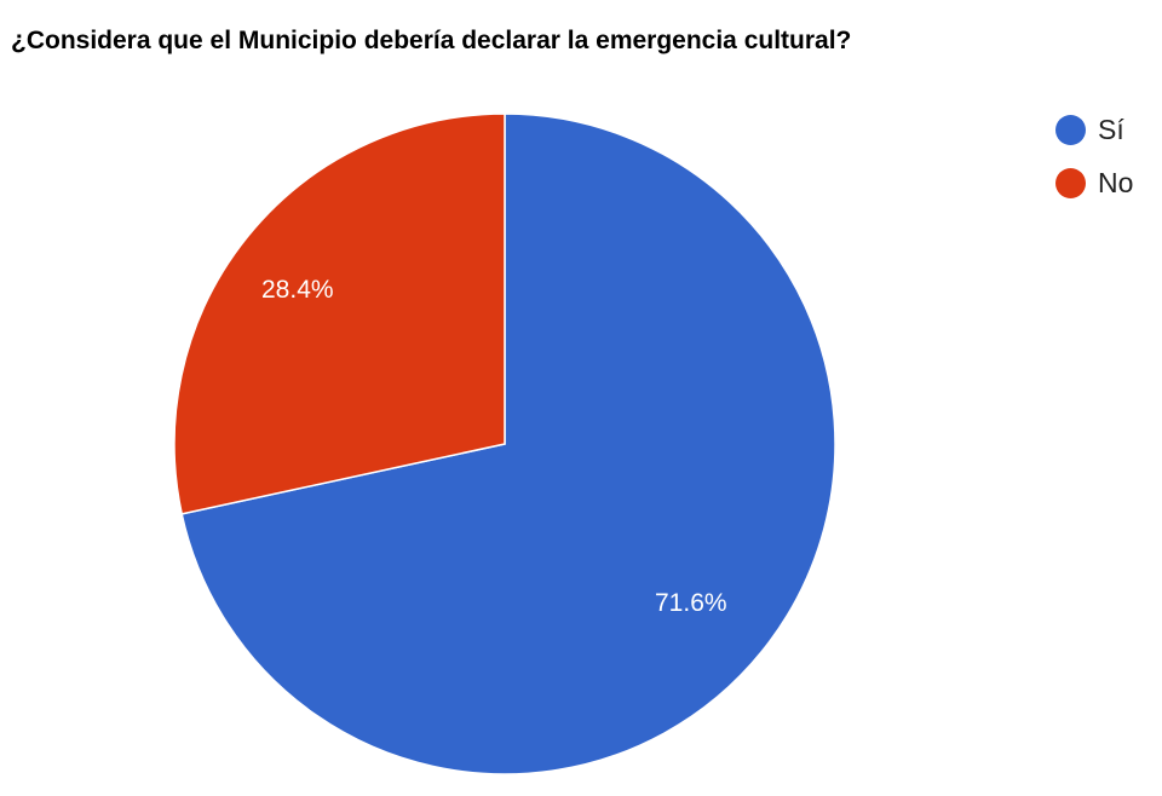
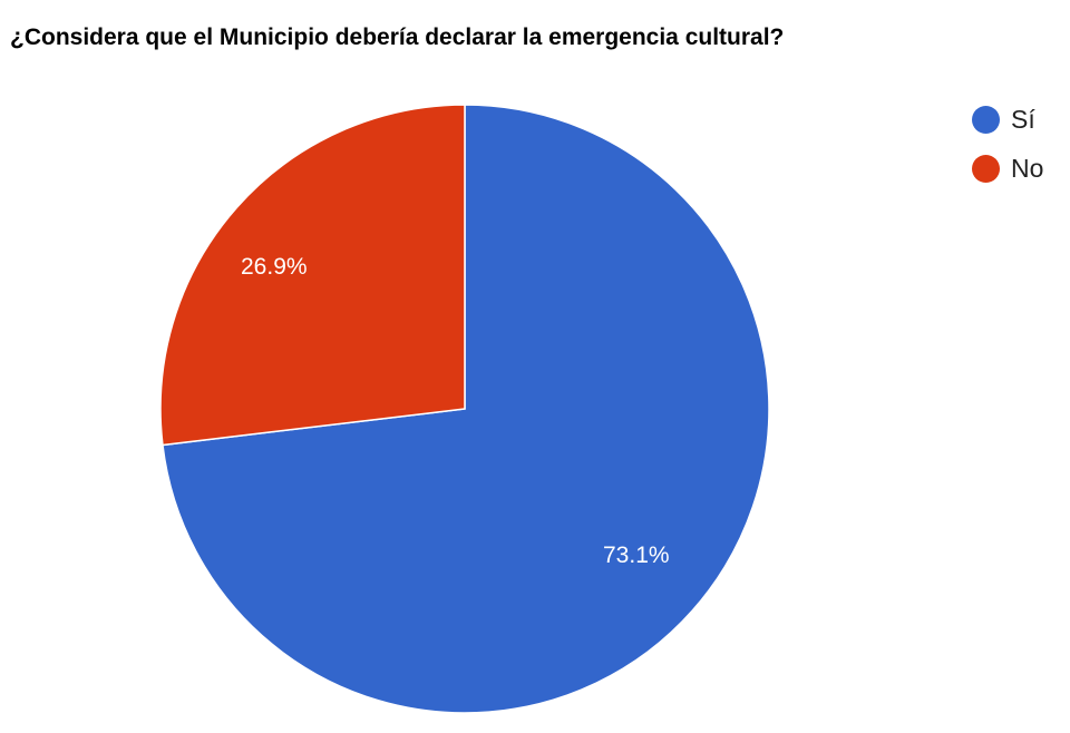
Sí: 71.6% -> 73.1%
No: 28.4% -> 26.9%
